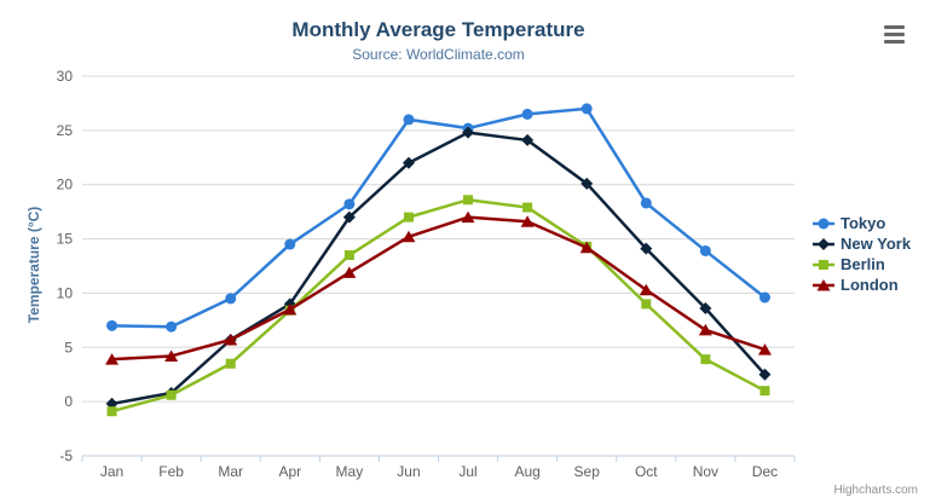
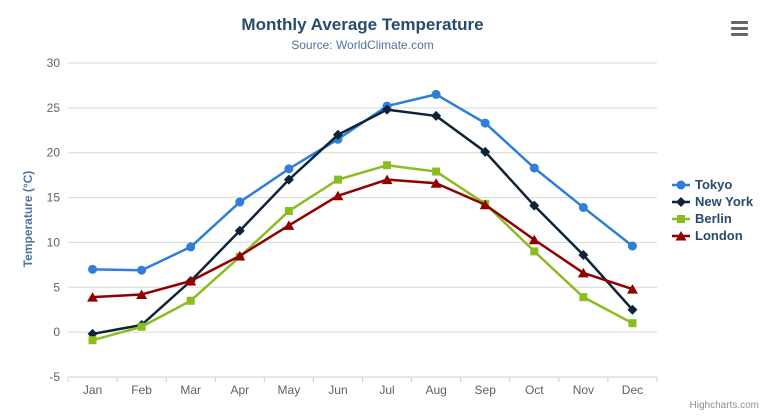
New York/Apr: 9 -> 11
Tokyo/Jun: 26 -> 22
Tokyo/Sep: 27 -> 23
